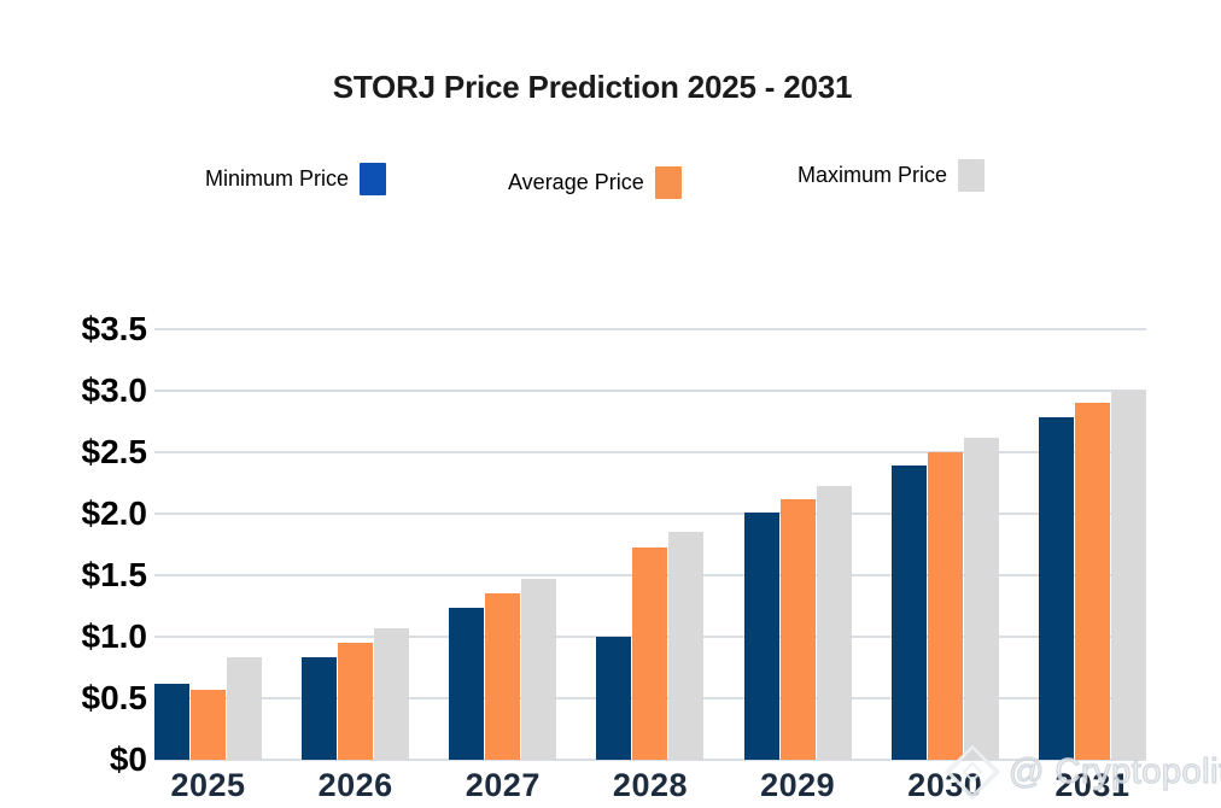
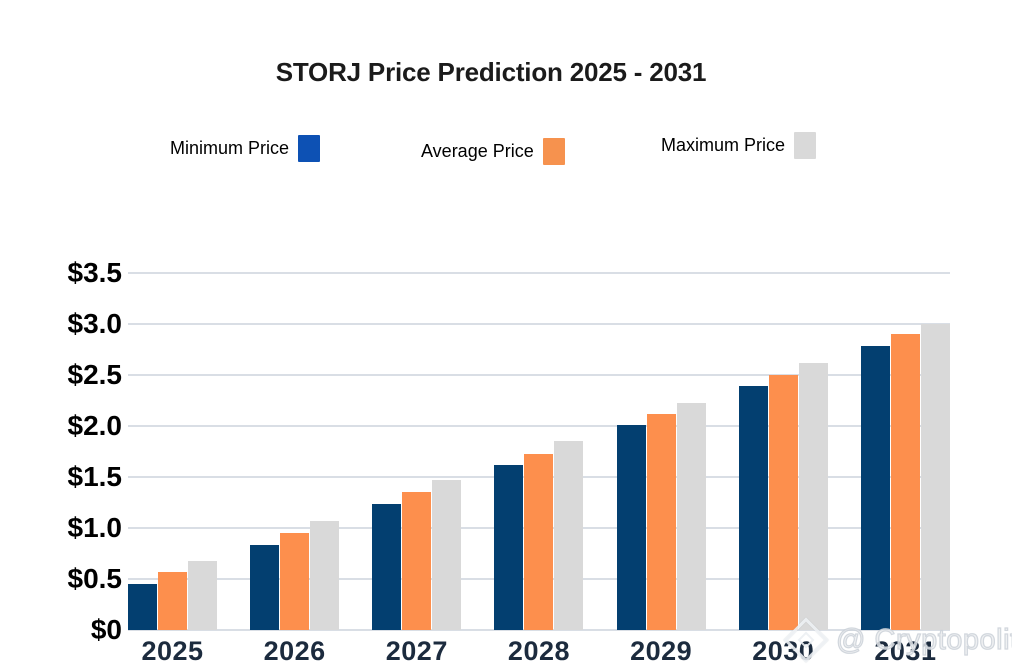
Minimum Price/2025: $0.62 -> $0.45
Maximum Price/2025: $0.83 -> $0.68
Minimum Price/2028: $1.00 -> $1.62
